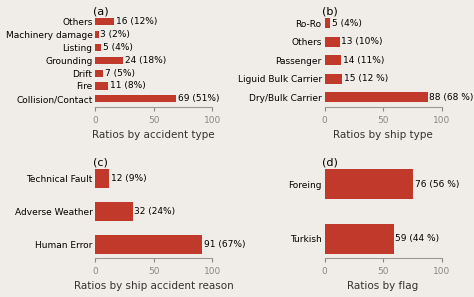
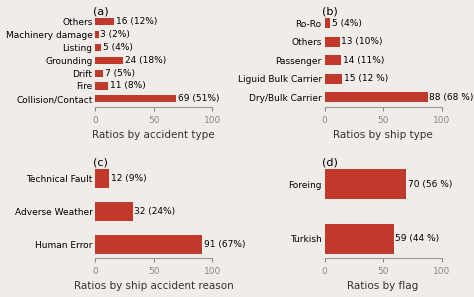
Foreing: 76 -> 70
